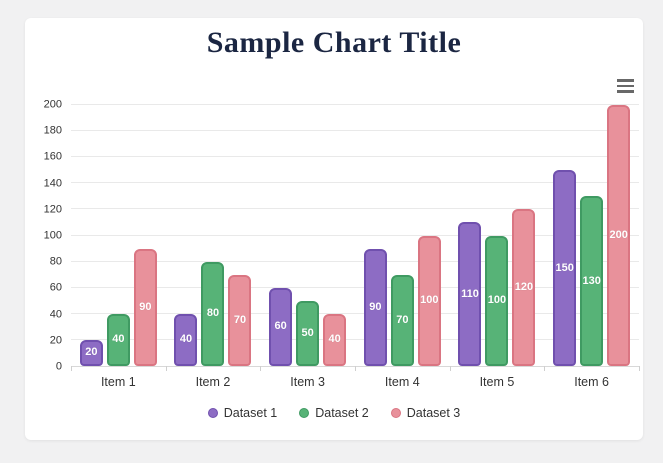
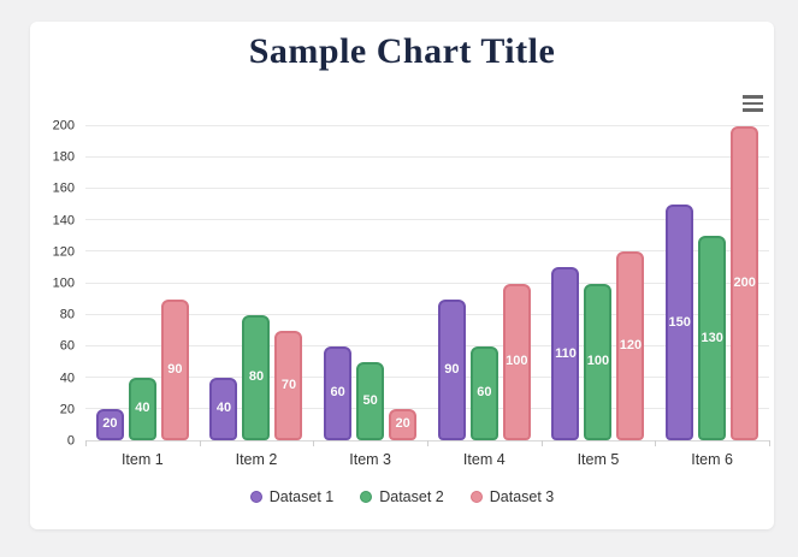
Dataset 3/Item 3: 40 -> 20
Dataset 2/Item 4: 70 -> 60
